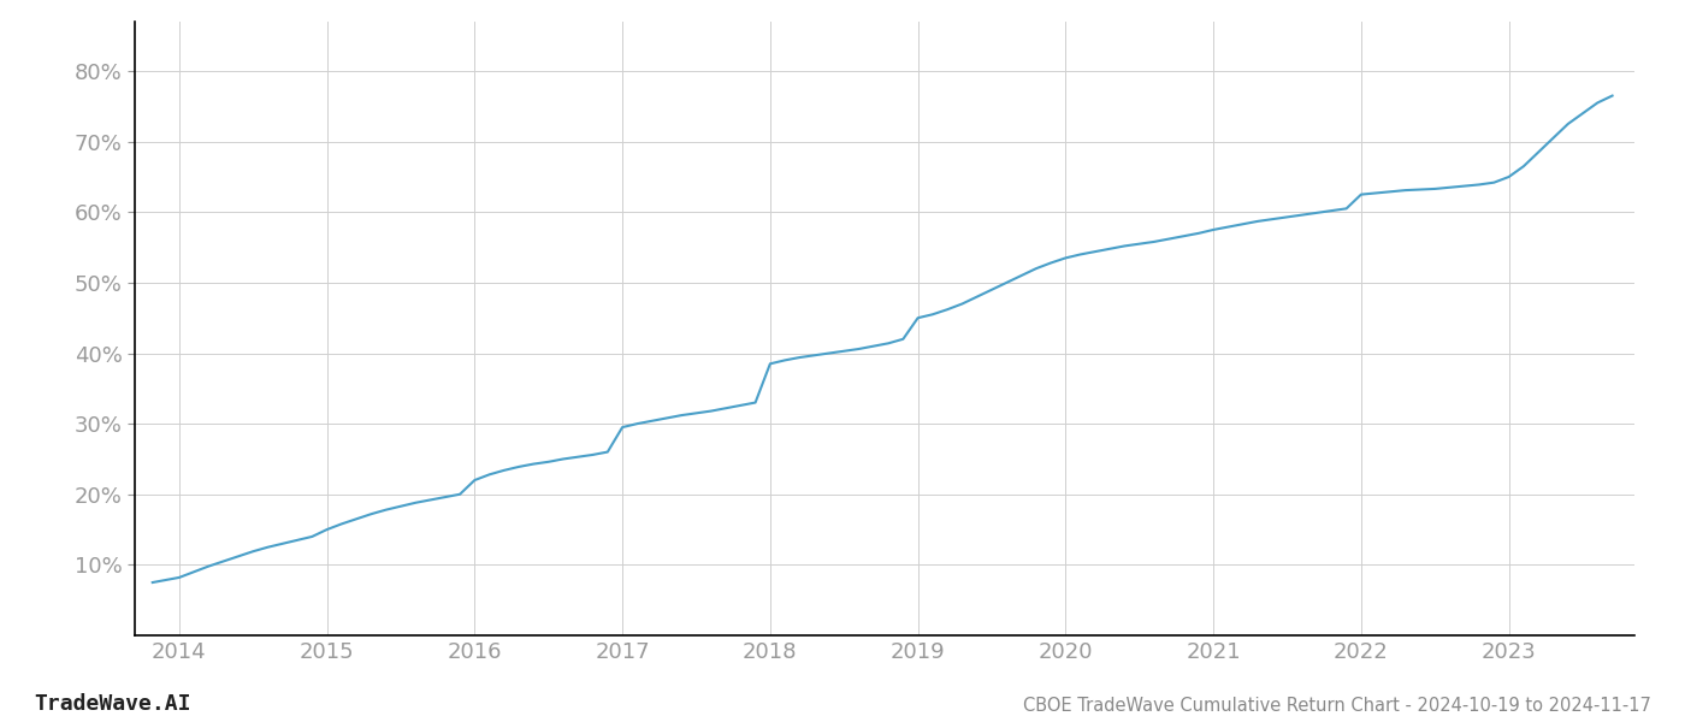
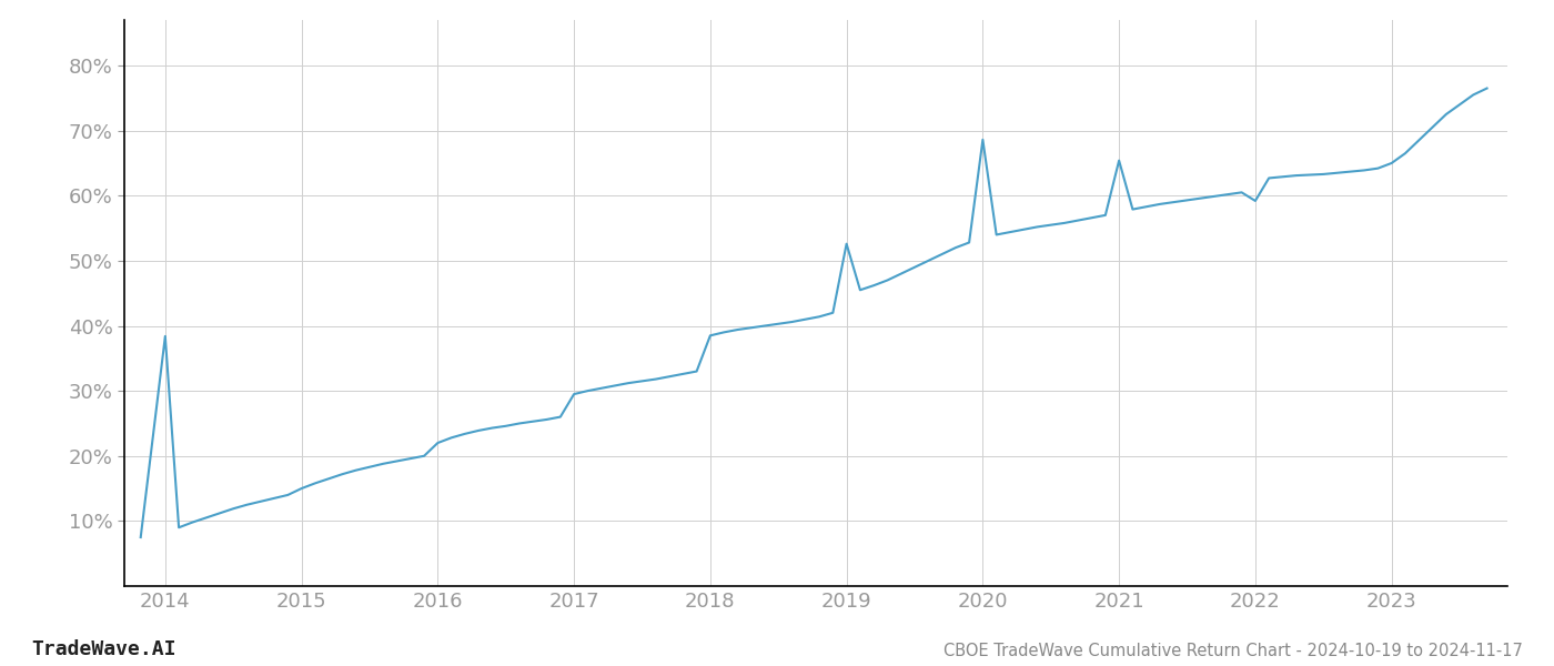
2014: 8.2% -> 38.4%
2019: 45.0% -> 52.6%
2020: 53.5% -> 68.6%
2021: 57.5% -> 65.4%
2022: 62.5% -> 59.2%
